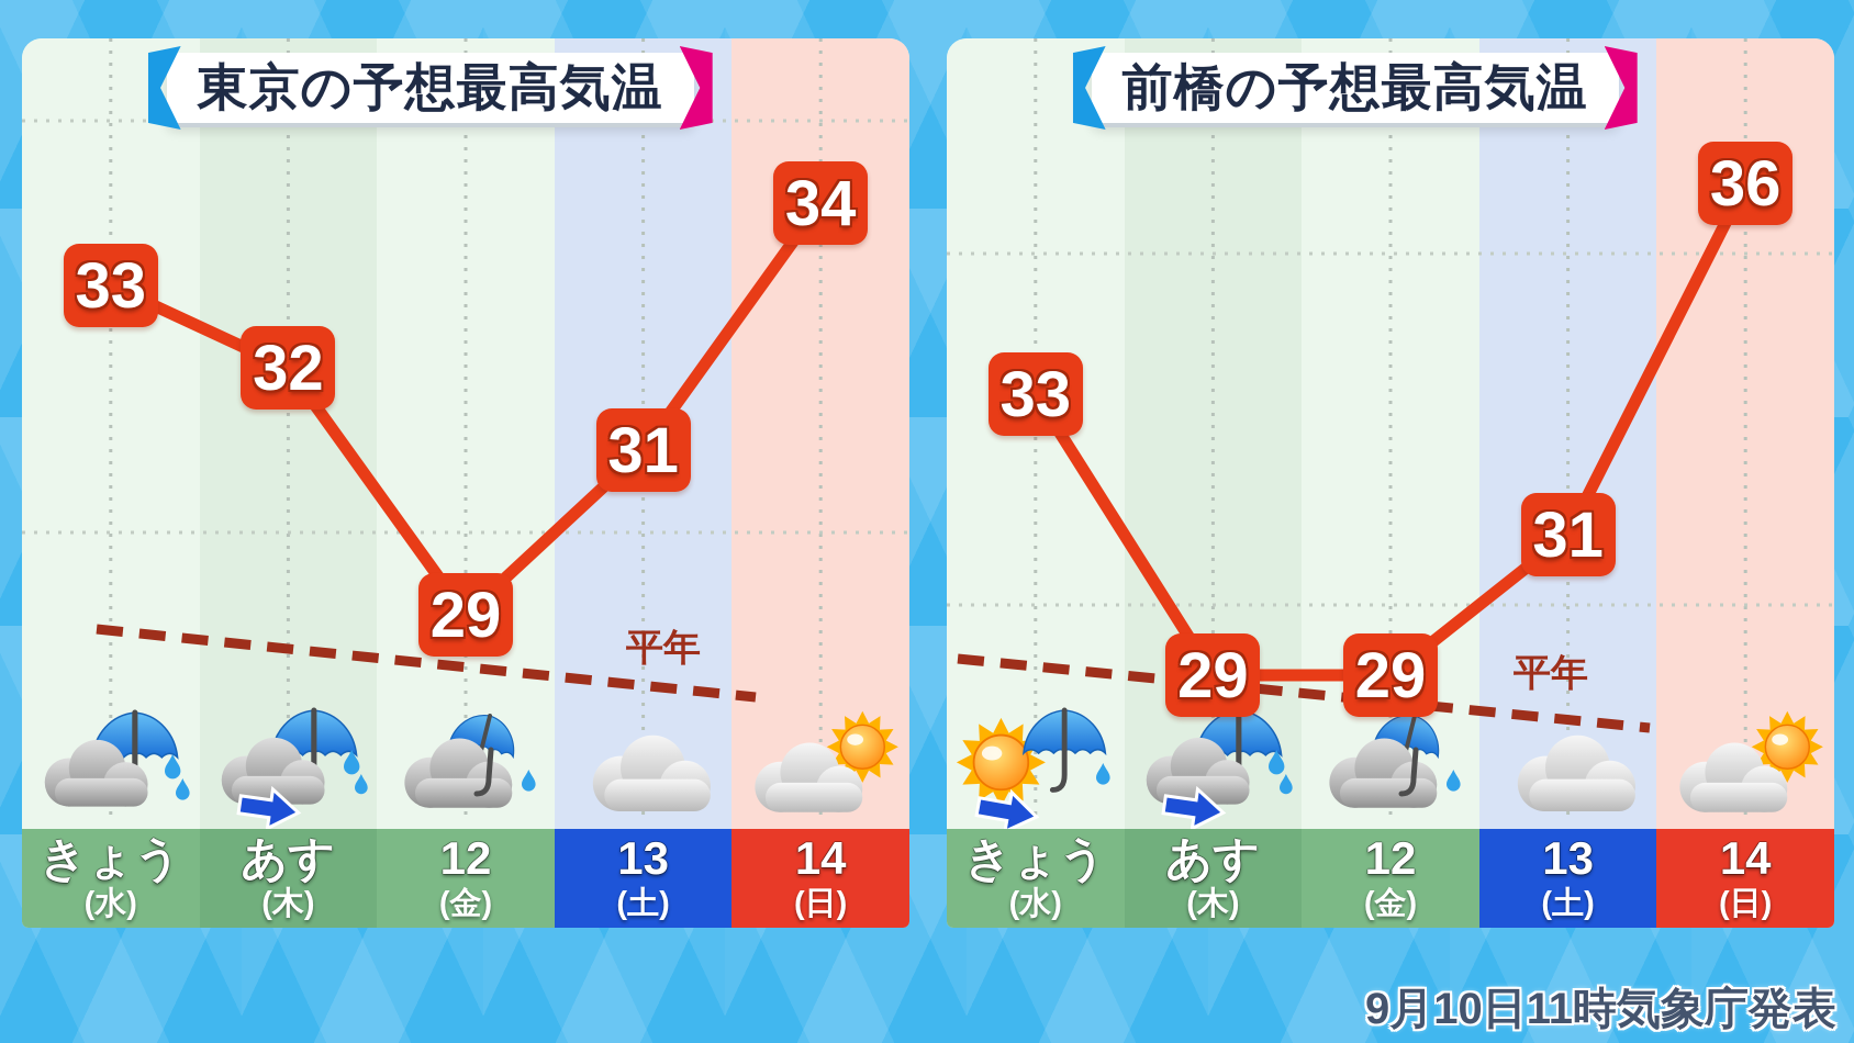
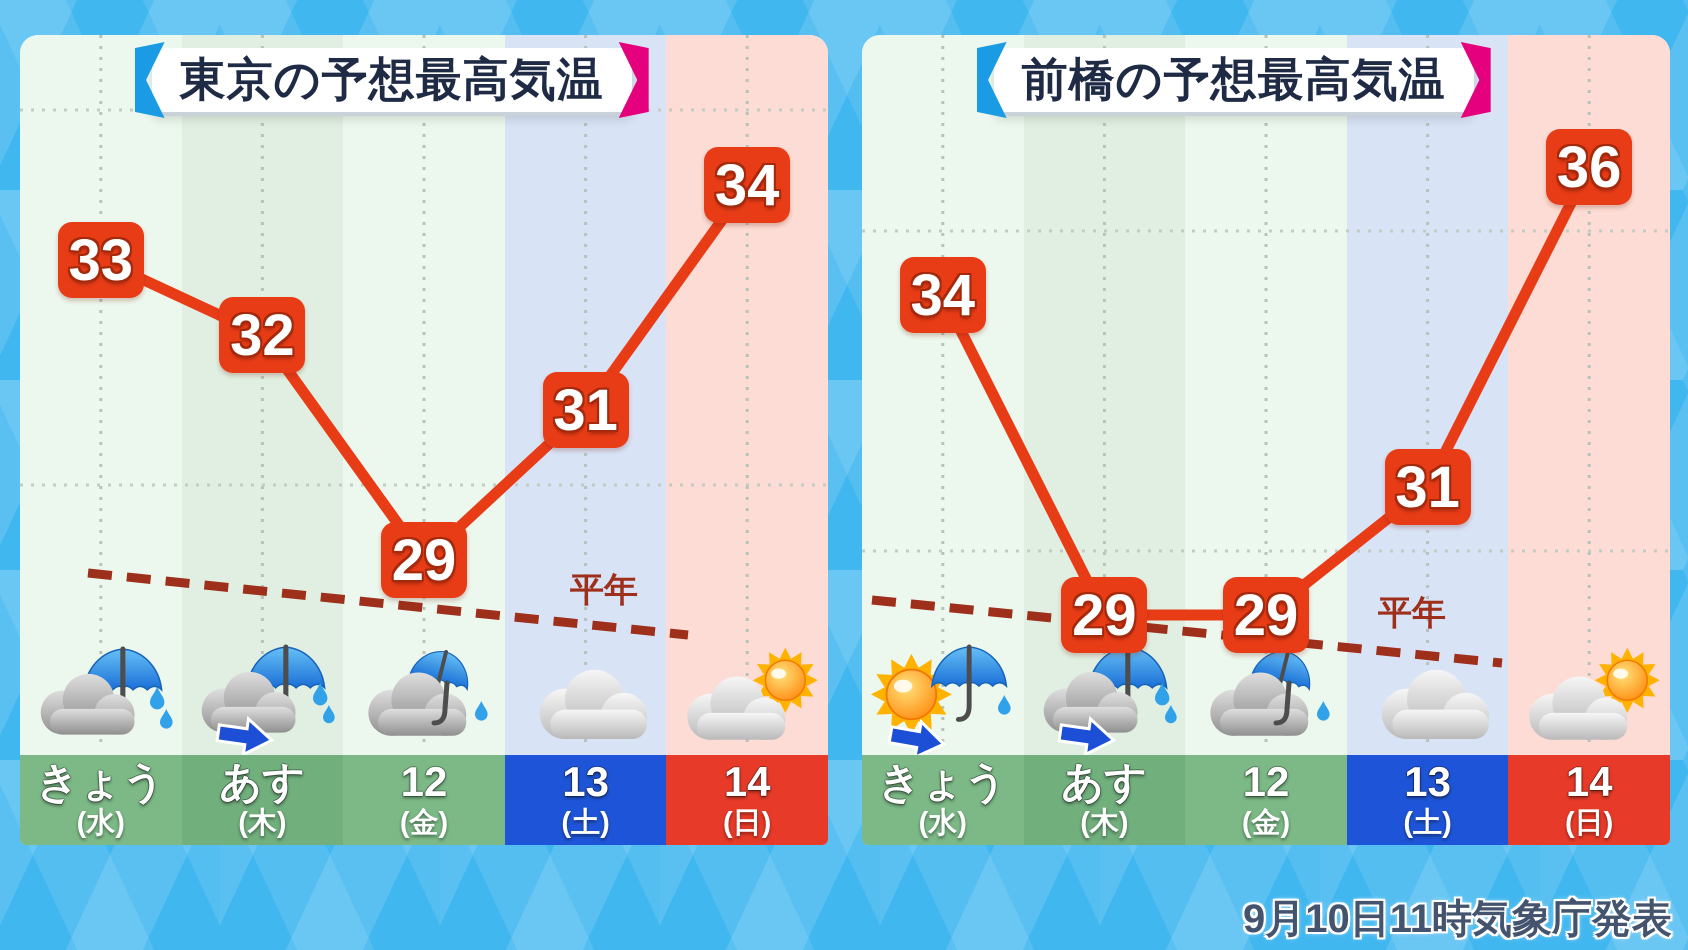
前橋の予想最高気温/きょう(水): 33 -> 34
